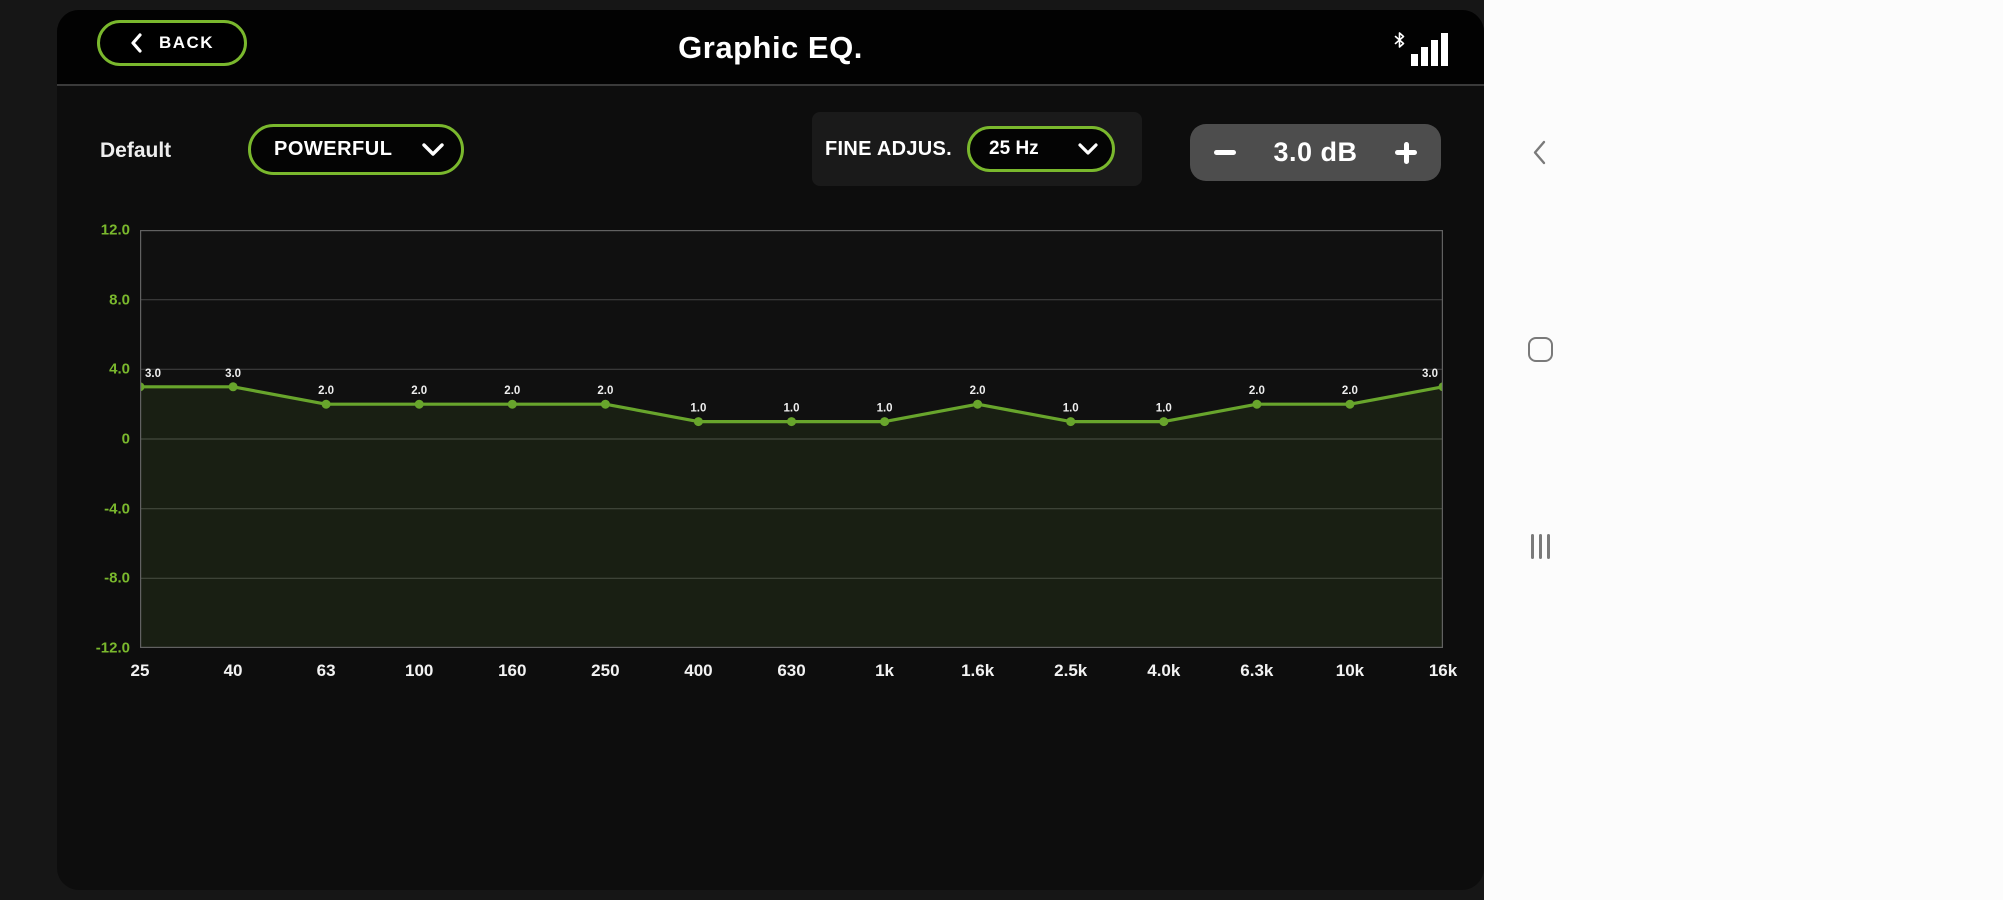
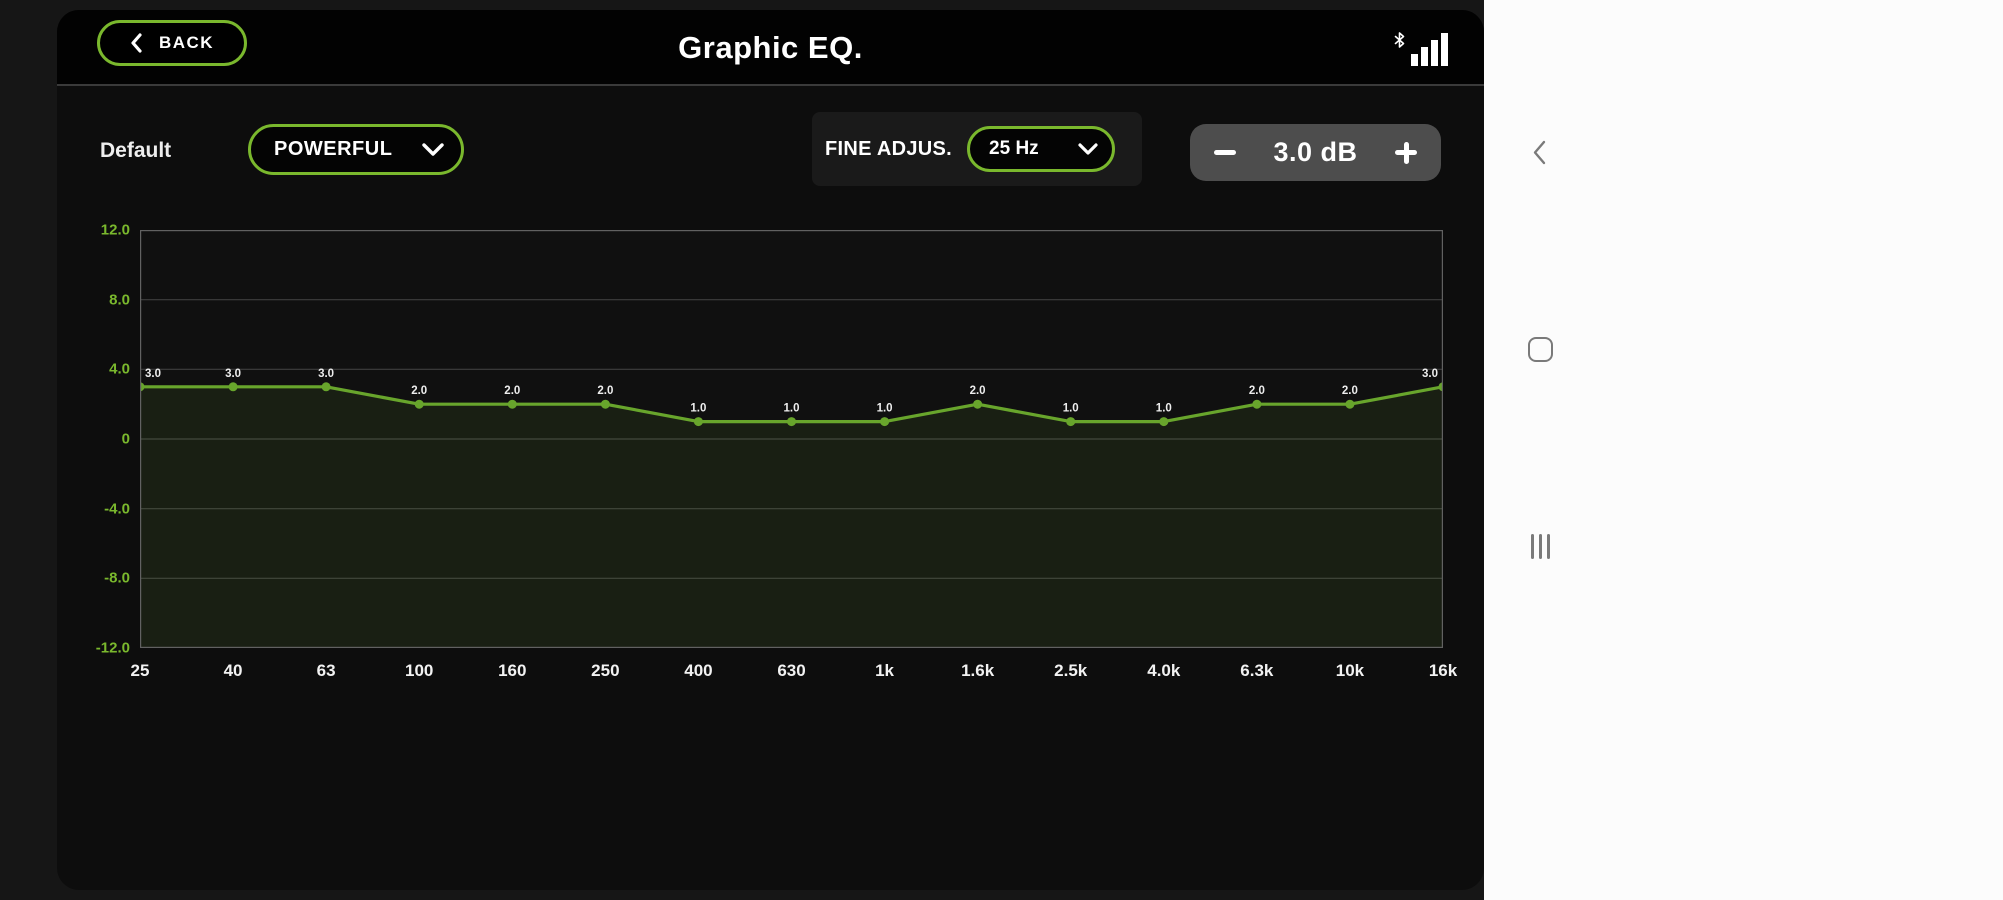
63: 2.0 -> 3.0
